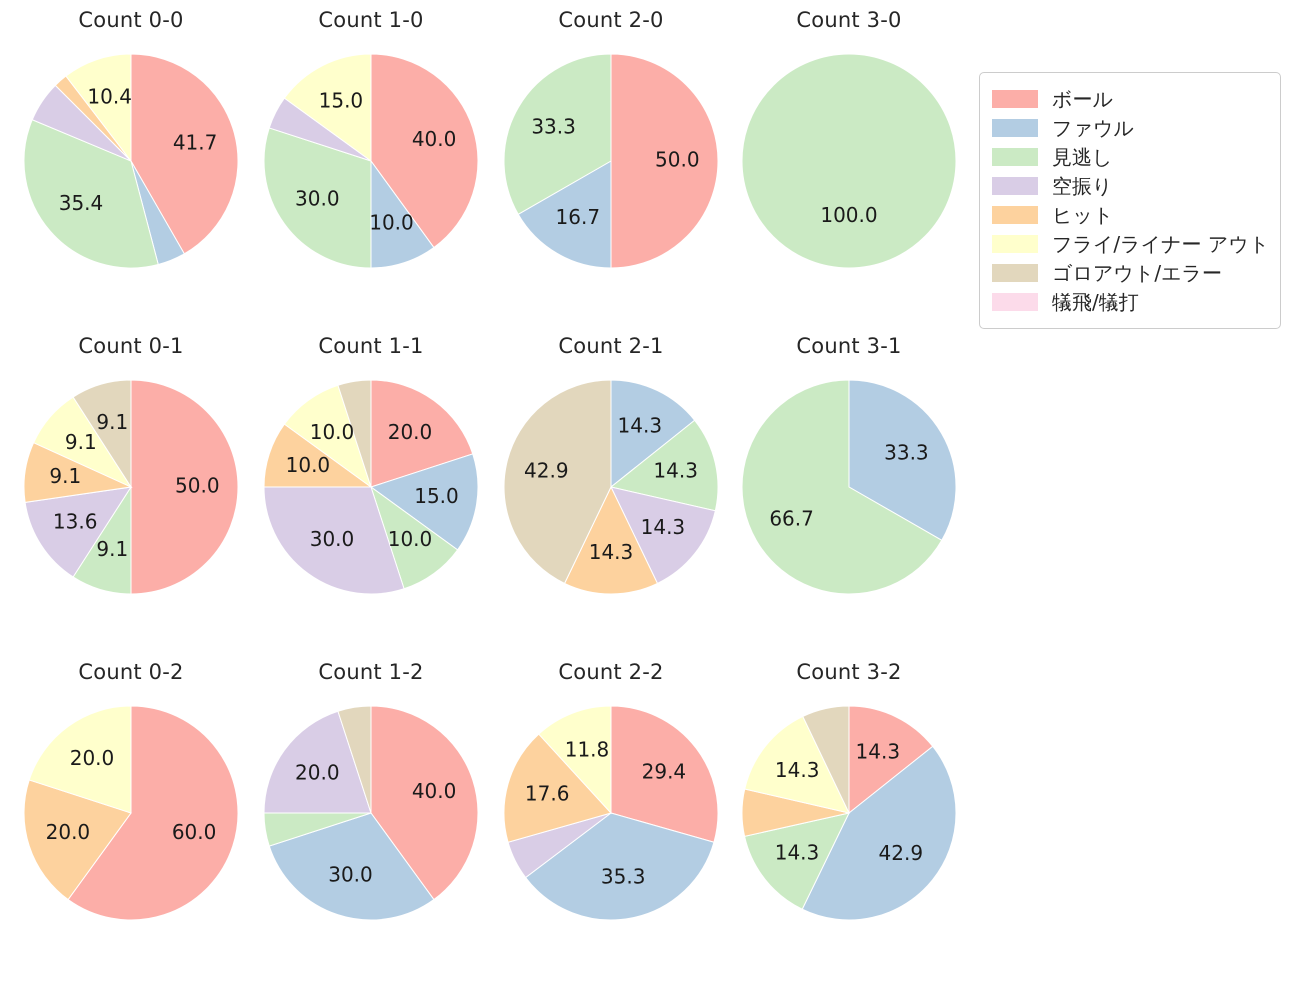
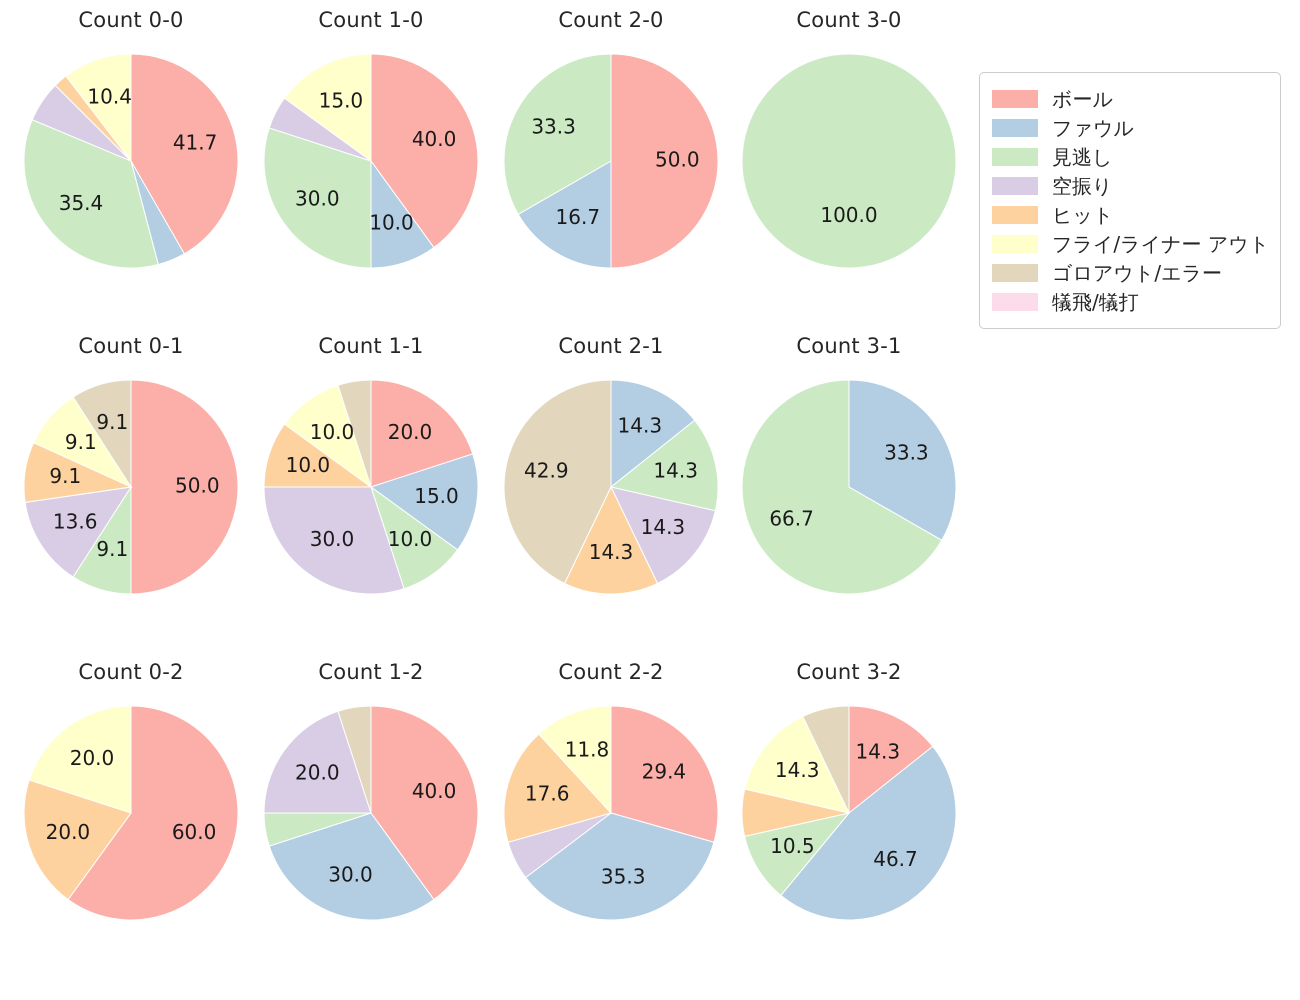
Count 3-2/ファウル: 42.9 -> 46.7
Count 3-2/見逃し: 14.3 -> 10.5
